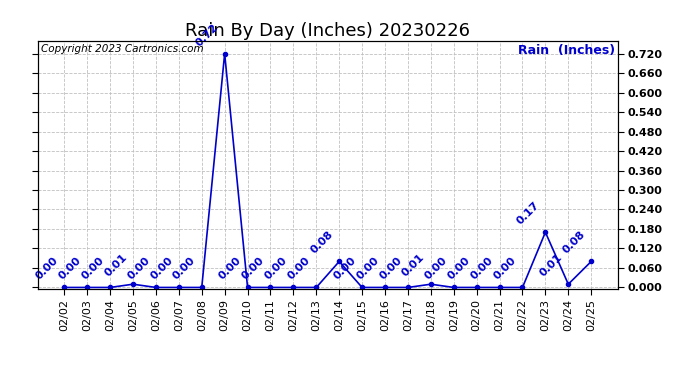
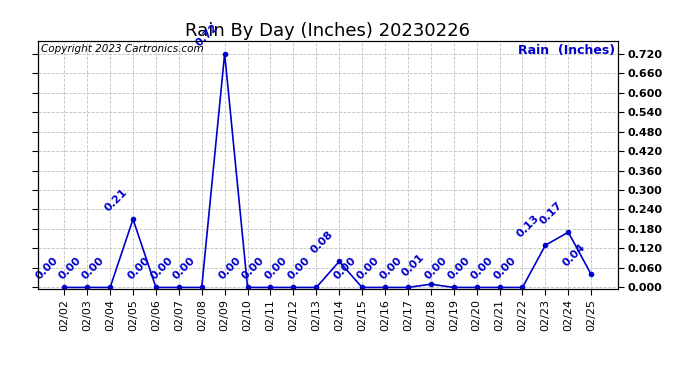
02/05: 0.01 -> 0.21
02/23: 0.17 -> 0.13
02/24: 0.01 -> 0.17
02/25: 0.08 -> 0.04
